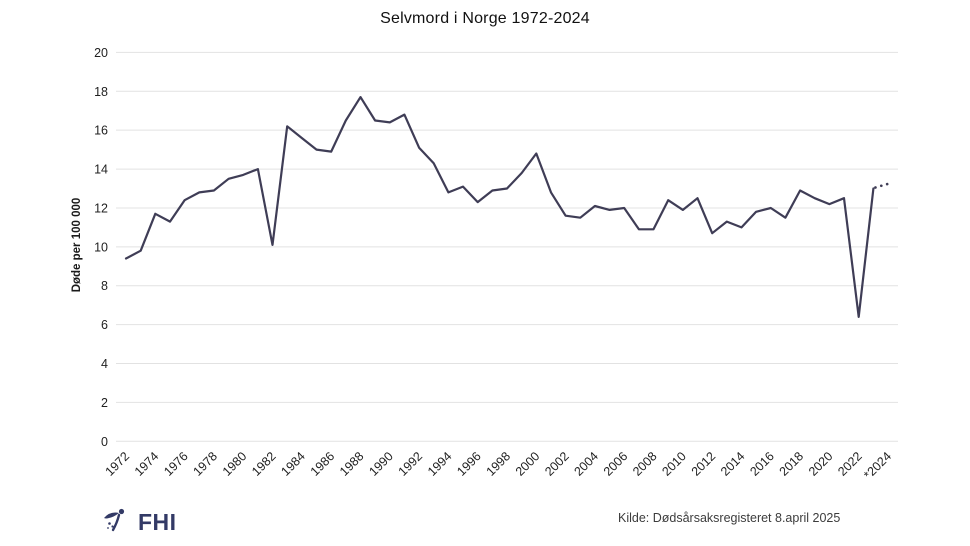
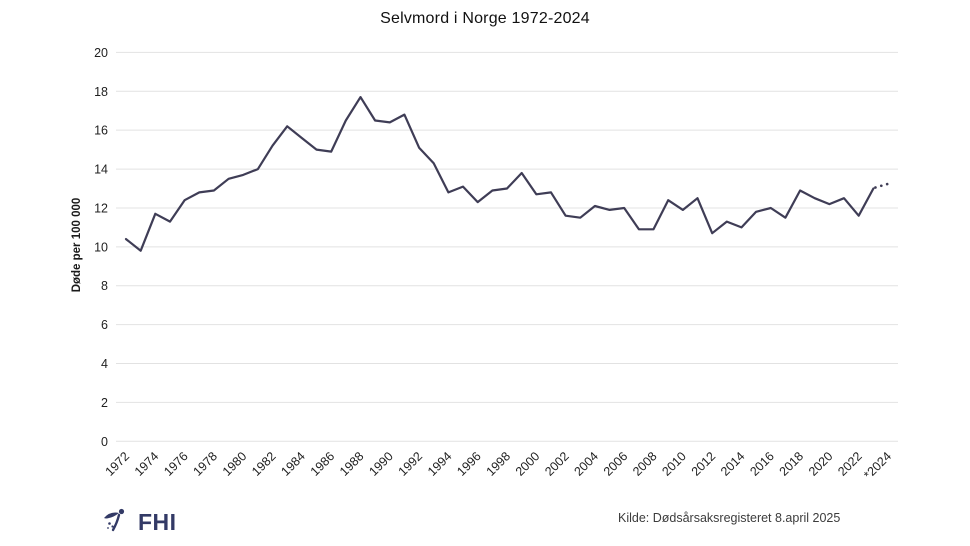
1972: 9.4 -> 10.4
1982: 10.1 -> 15.2
2000: 14.8 -> 12.7
2022: 6.4 -> 11.6
